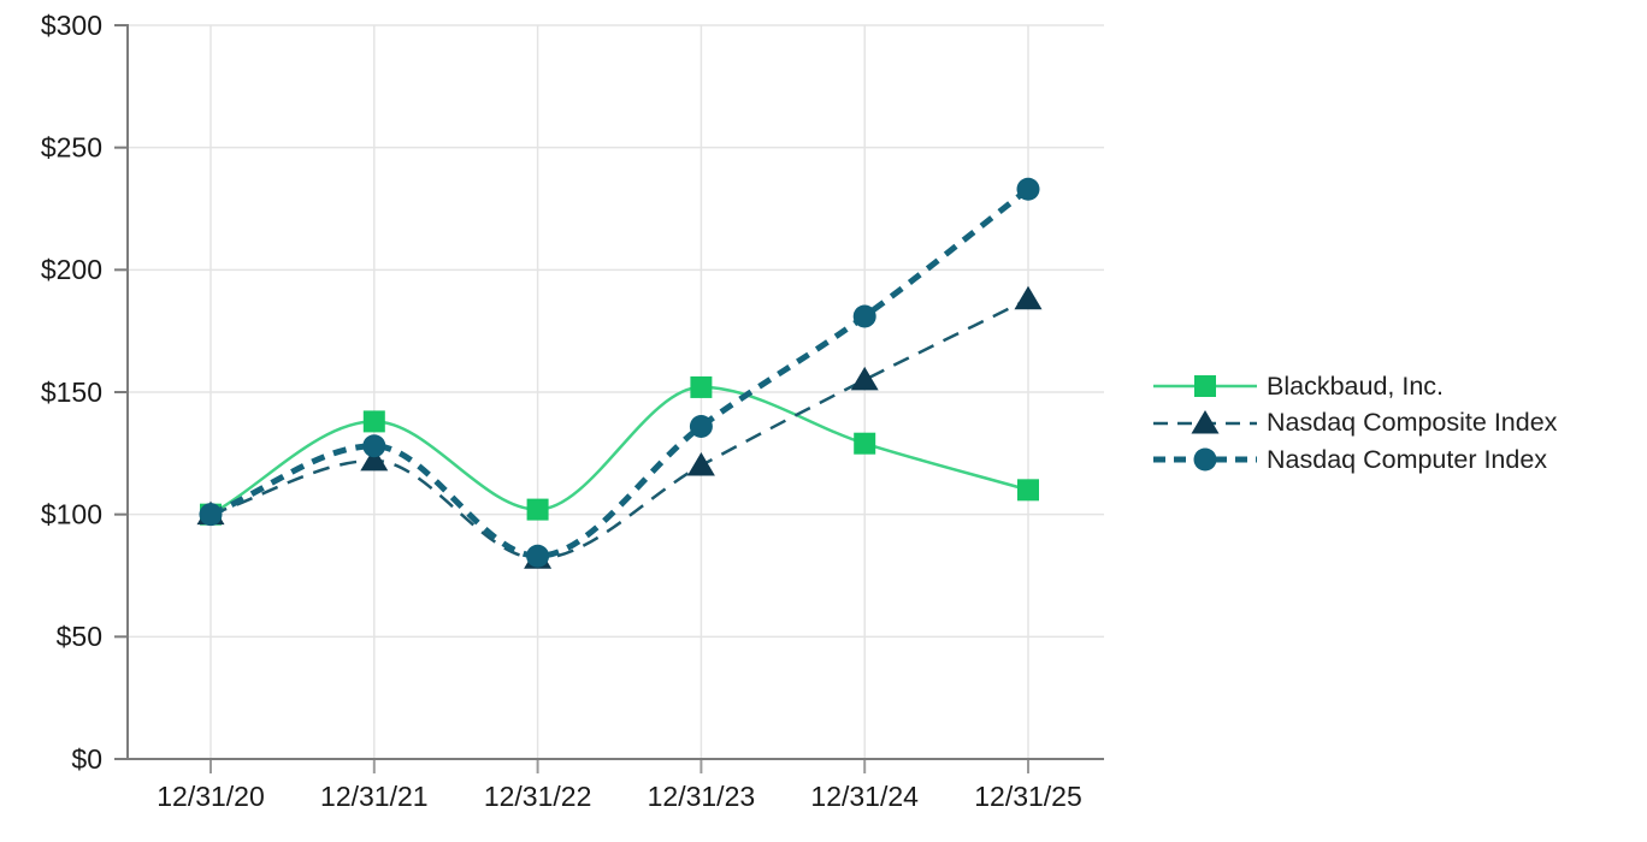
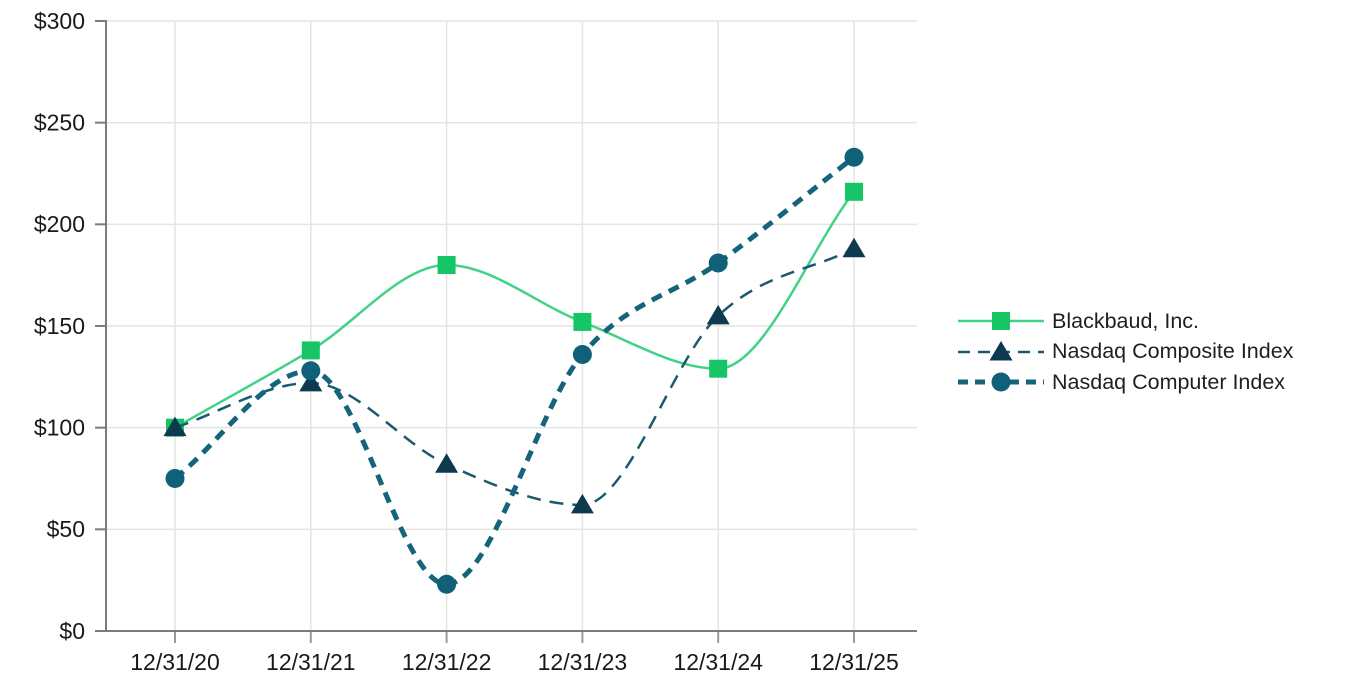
Nasdaq Computer Index/12/31/20: $100 -> $75
Blackbaud, Inc./12/31/22: $102 -> $180
Nasdaq Computer Index/12/31/22: $83 -> $23
Nasdaq Composite Index/12/31/23: $120 -> $62
Blackbaud, Inc./12/31/25: $110 -> $216
